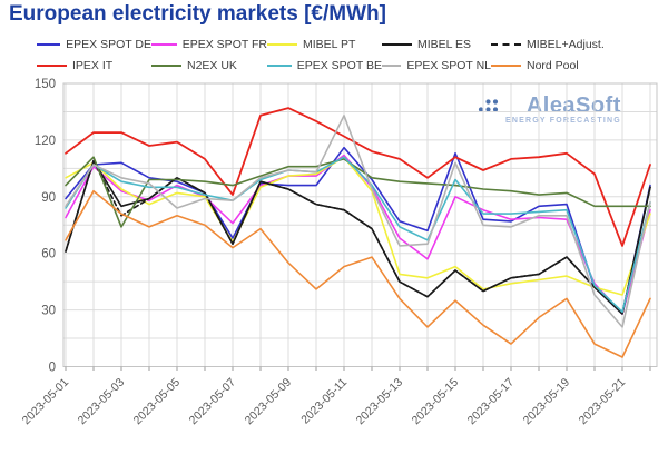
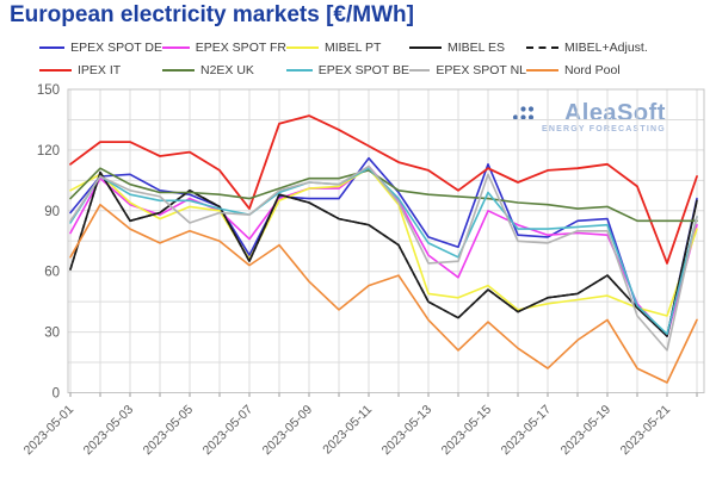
MIBEL+Adjust./2023-05-03: 80 -> 85
N2EX UK/2023-05-03: 74 -> 103
EPEX SPOT NL/2023-05-11: 133 -> 112
